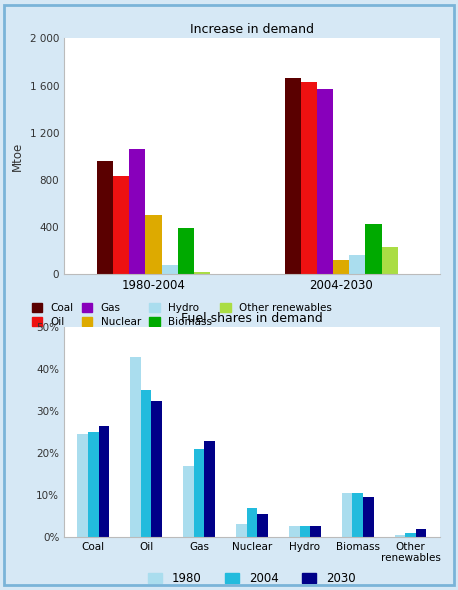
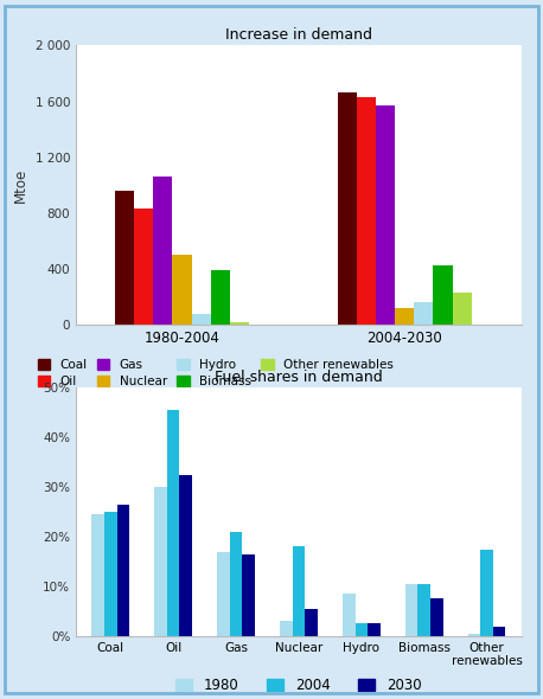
Fuel shares in demand/1980/Oil: 43.0% -> 30.0%
Fuel shares in demand/2004/Oil: 35.0% -> 45.5%
Fuel shares in demand/2030/Gas: 23.0% -> 16.5%
Fuel shares in demand/2004/Nuclear: 7.0% -> 18.0%
Fuel shares in demand/1980/Hydro: 2.5% -> 8.5%
Fuel shares in demand/2030/Biomass: 9.5% -> 7.5%
Fuel shares in demand/2004/Other renewables: 1.0% -> 17.5%
